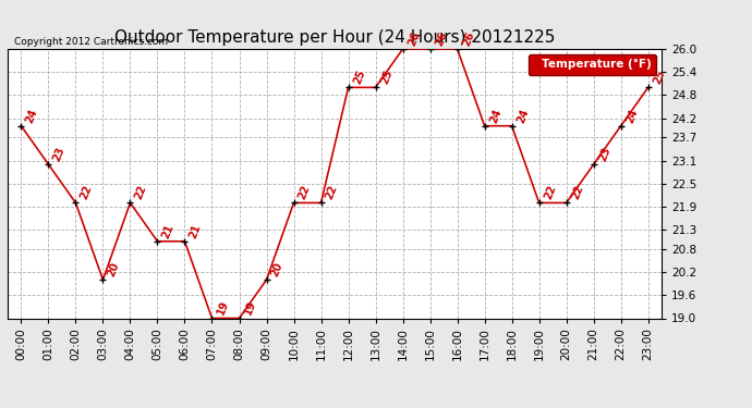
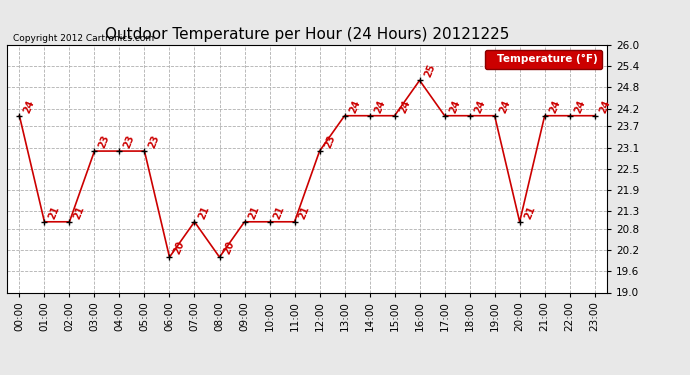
01:00: 23 -> 21
02:00: 22 -> 21
03:00: 20 -> 23
04:00: 22 -> 23
05:00: 21 -> 23
06:00: 21 -> 20
07:00: 19 -> 21
08:00: 19 -> 20
09:00: 20 -> 21
10:00: 22 -> 21
11:00: 22 -> 21
12:00: 25 -> 23
13:00: 25 -> 24
14:00: 26 -> 24
15:00: 26 -> 24
16:00: 26 -> 25
19:00: 22 -> 24
20:00: 22 -> 21
21:00: 23 -> 24
23:00: 25 -> 24
